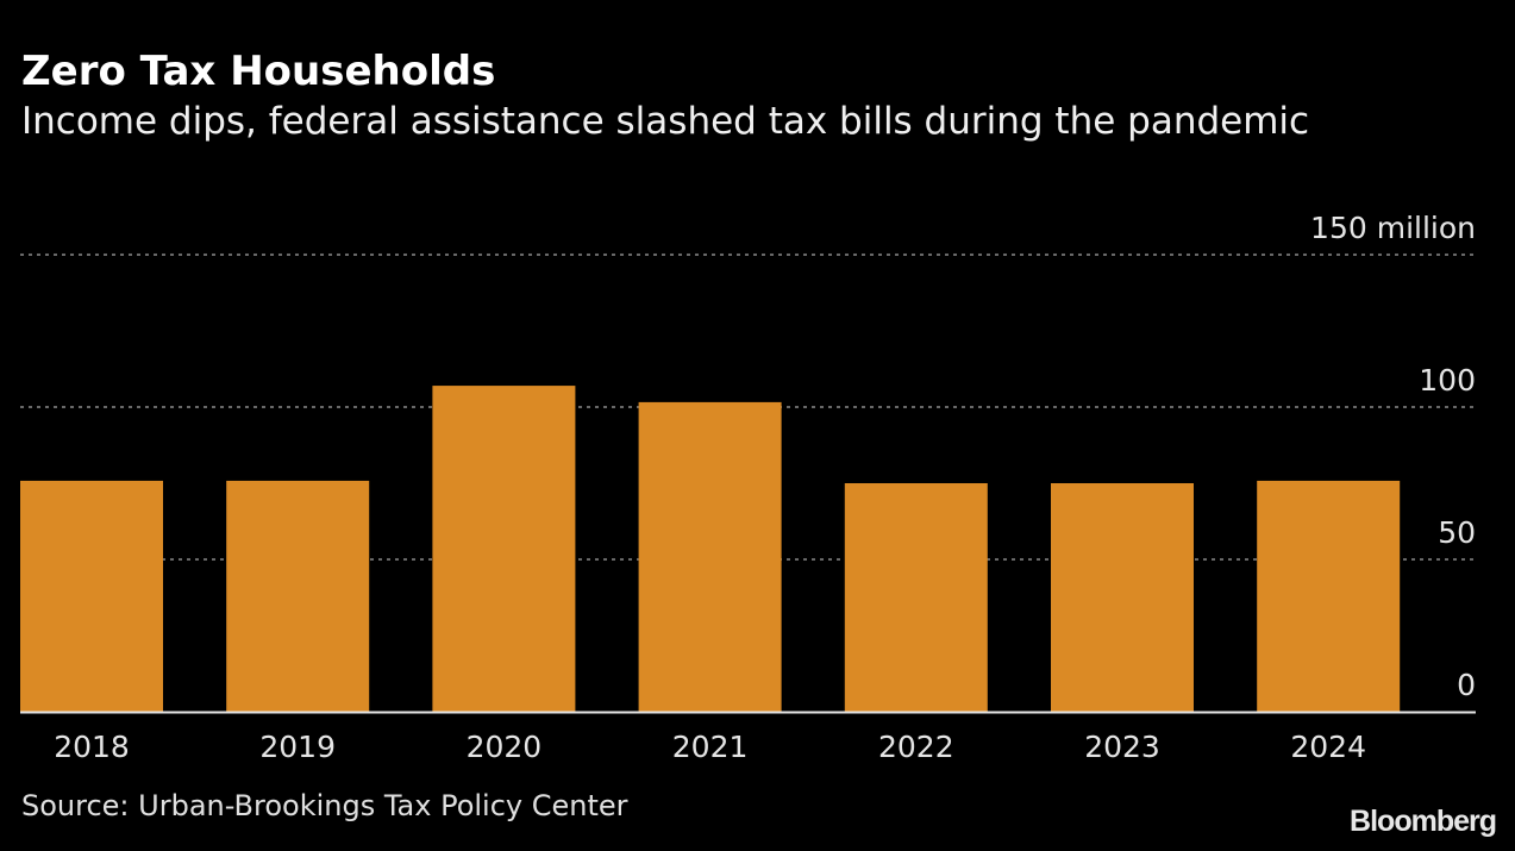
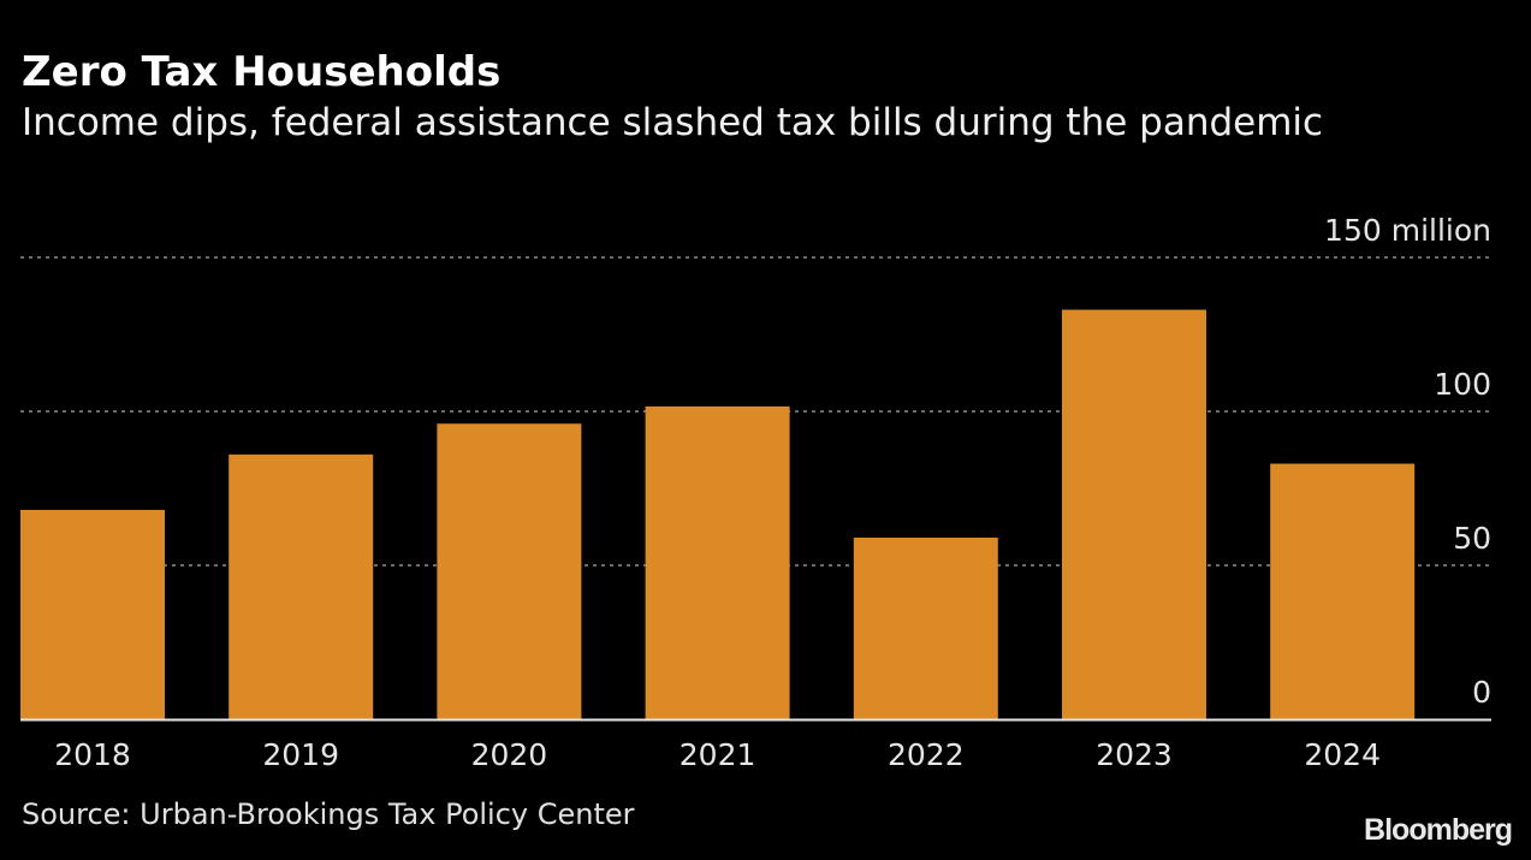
2018: 76 -> 68
2019: 76 -> 86
2020: 107 -> 96
2022: 75 -> 59
2023: 75 -> 133
2024: 76 -> 83
